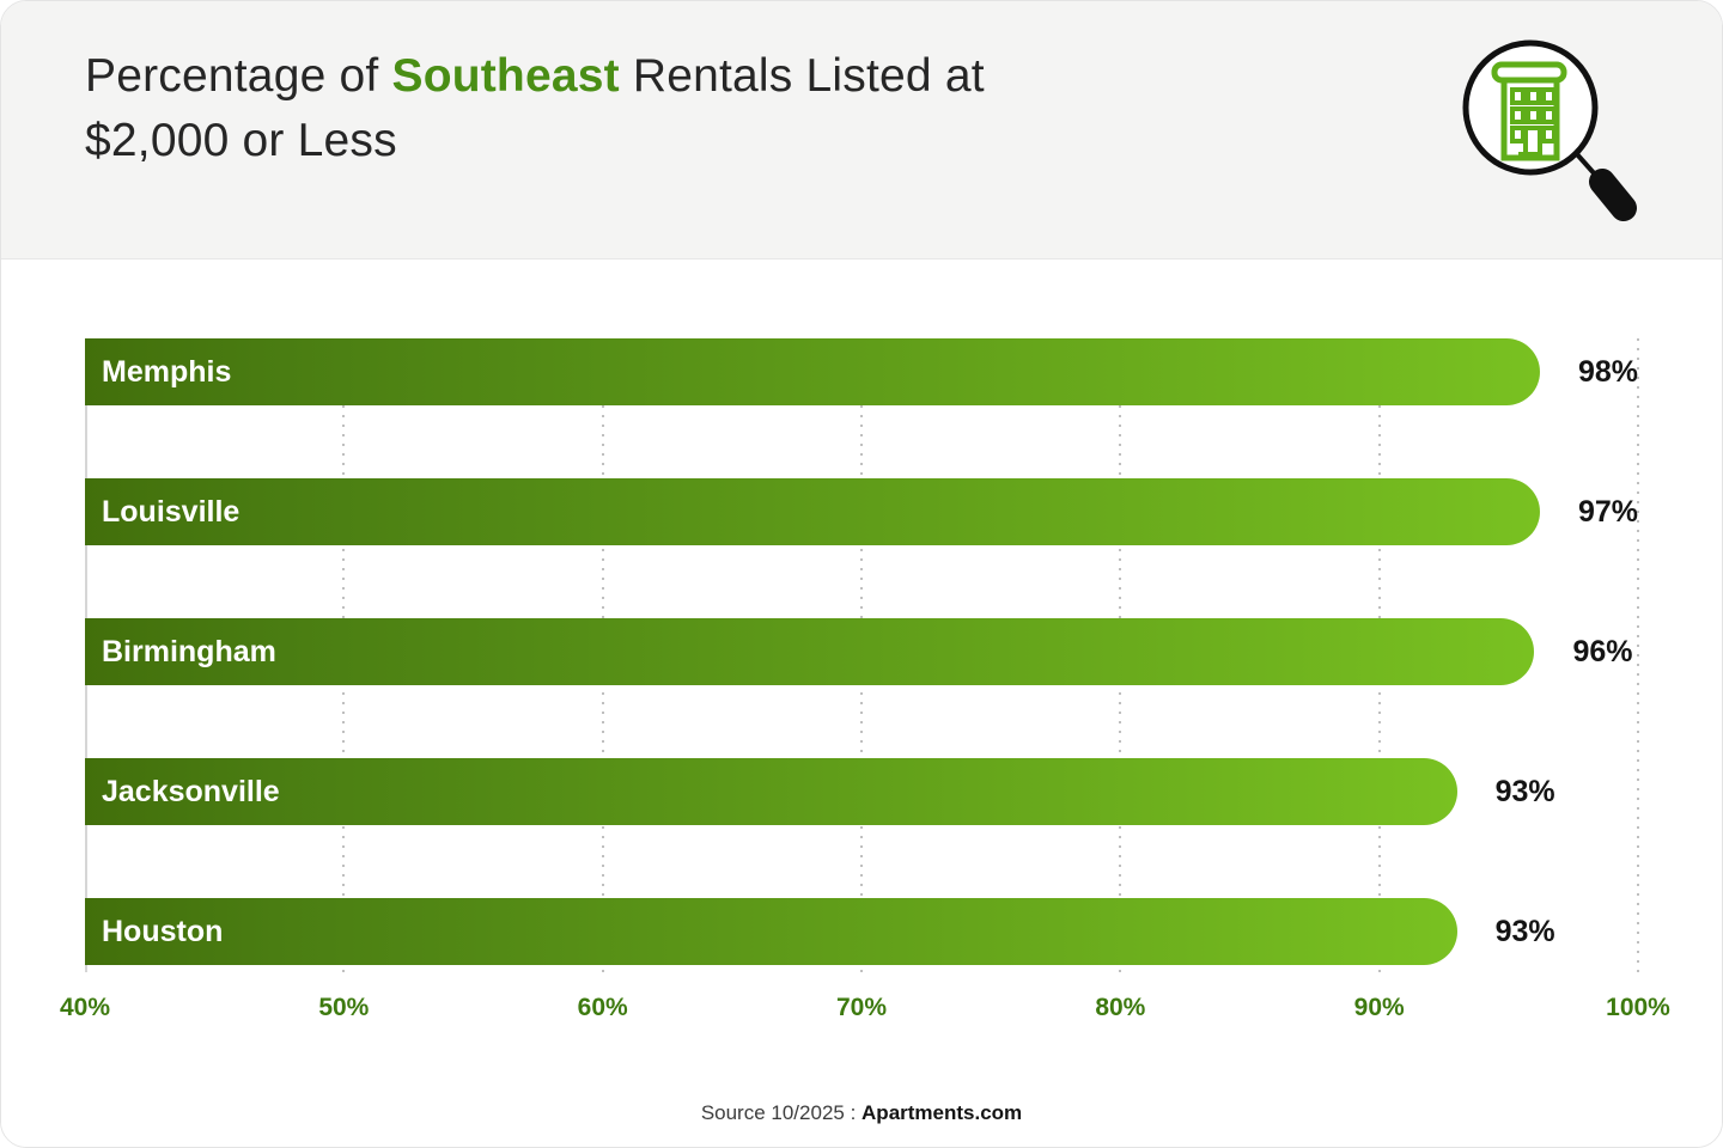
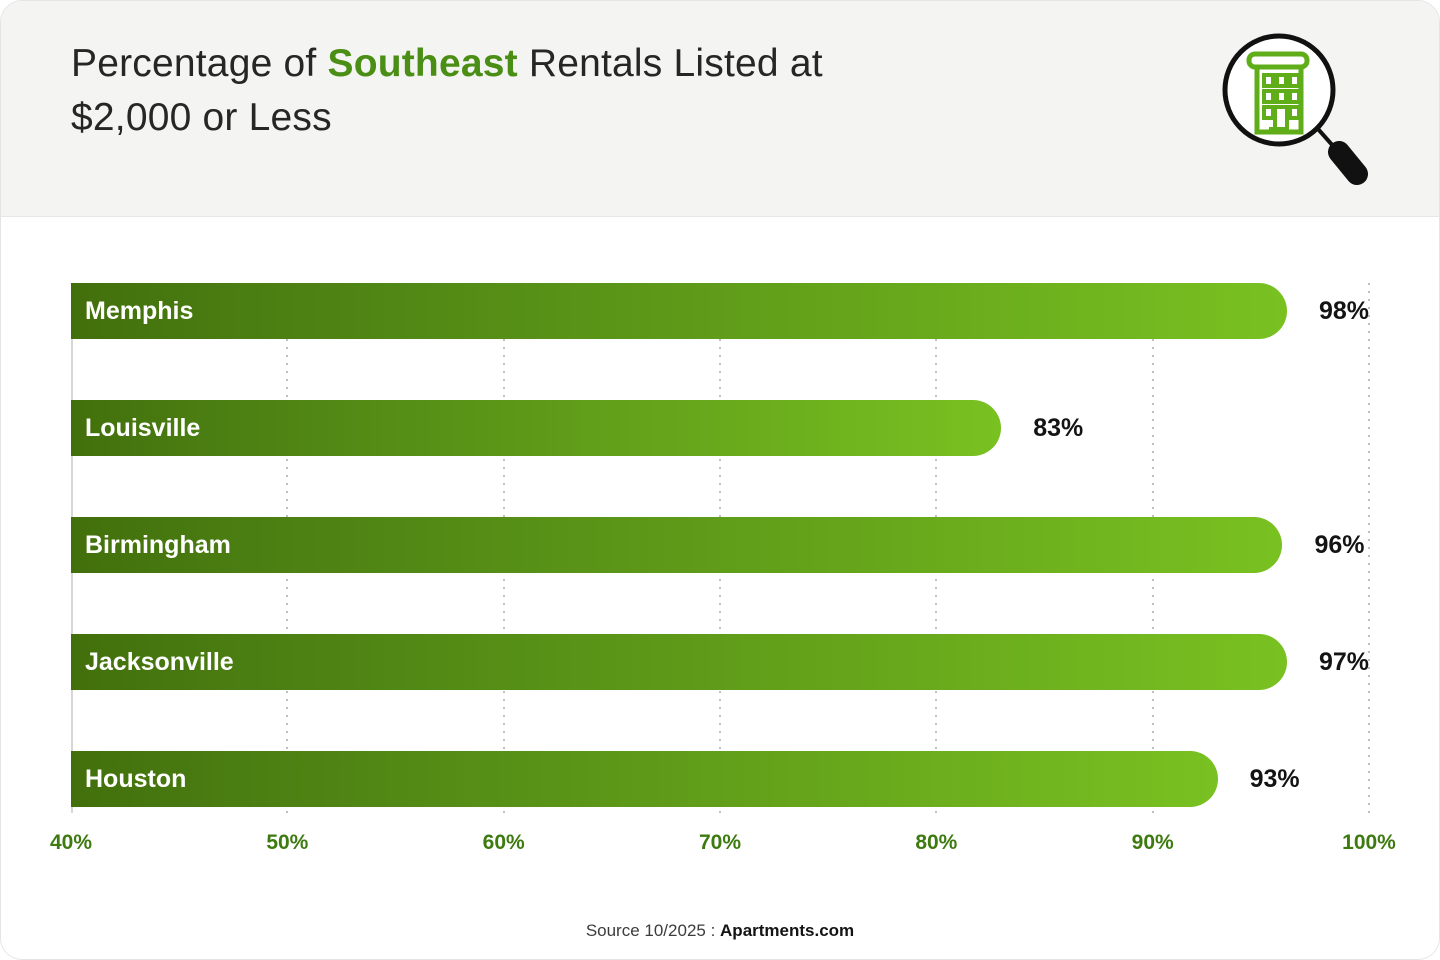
Louisville: 97% -> 83%
Jacksonville: 93% -> 97%
